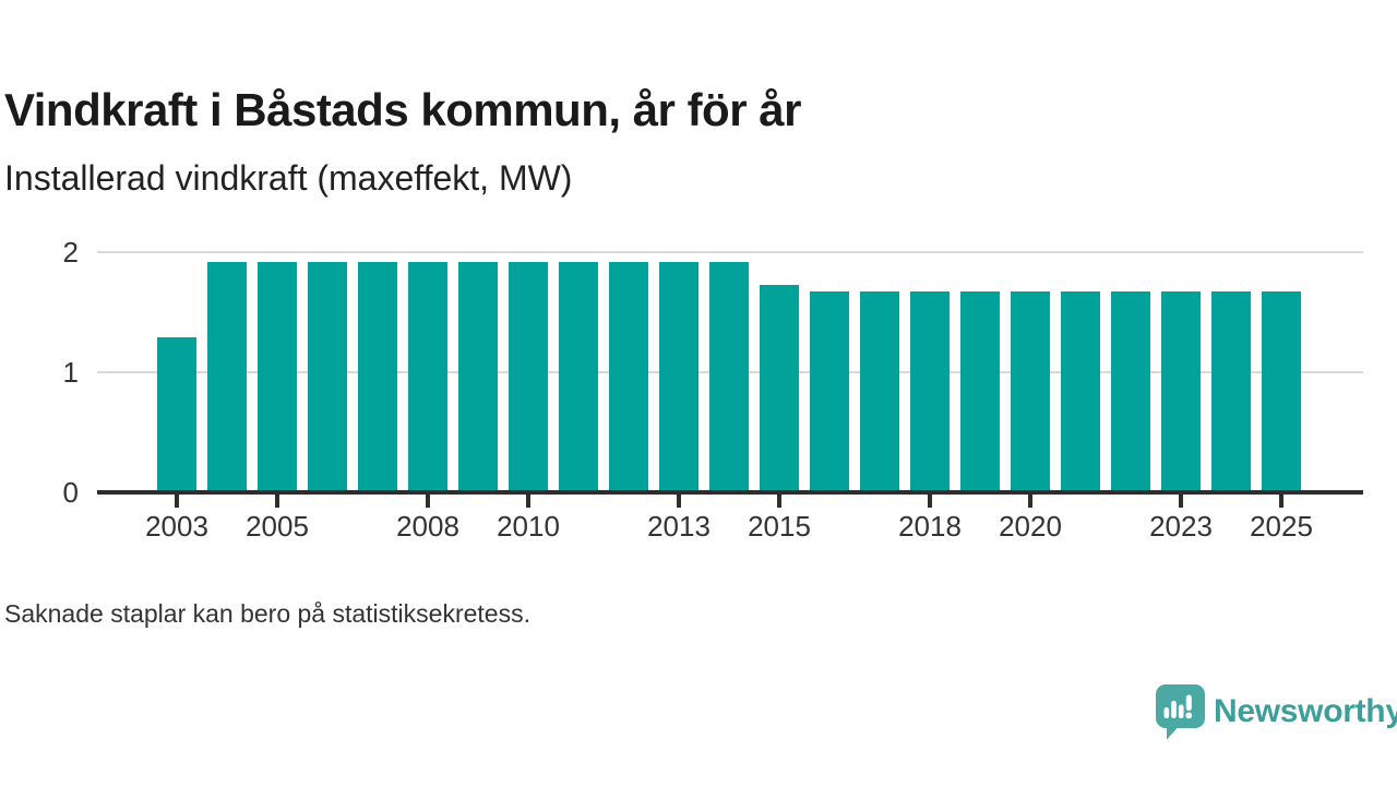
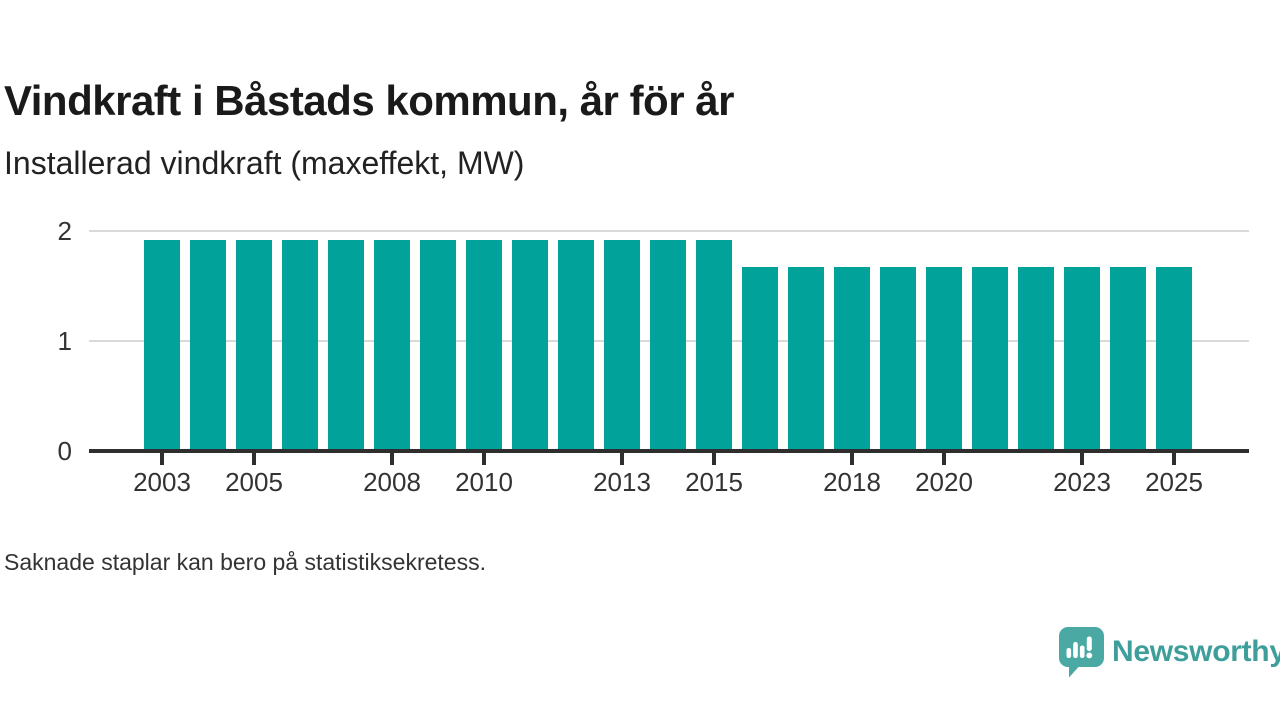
2003: 1.27 -> 1.90
2015: 1.71 -> 1.90
